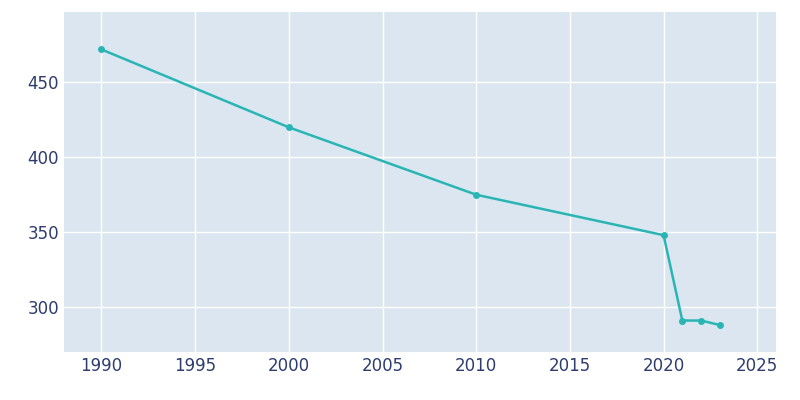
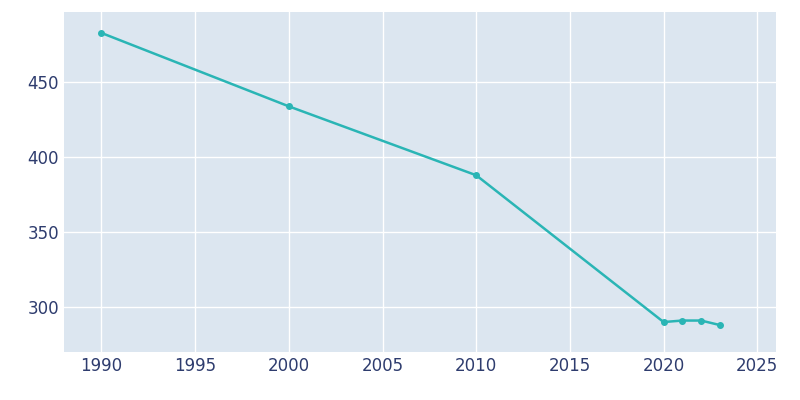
1990: 472 -> 483
2000: 420 -> 434
2010: 375 -> 388
2020: 348 -> 290
